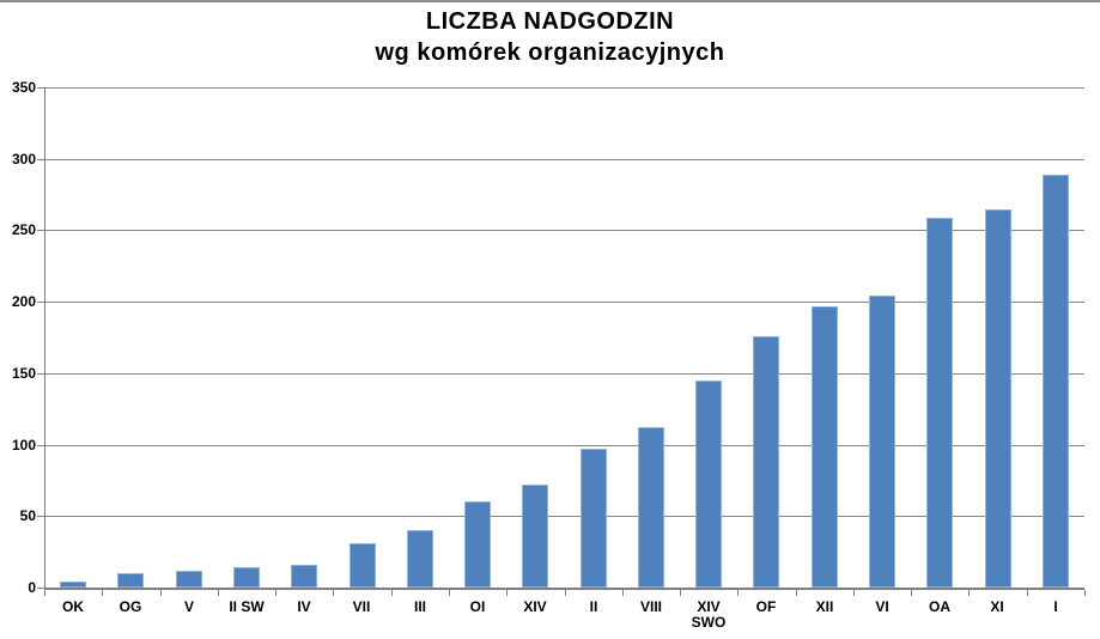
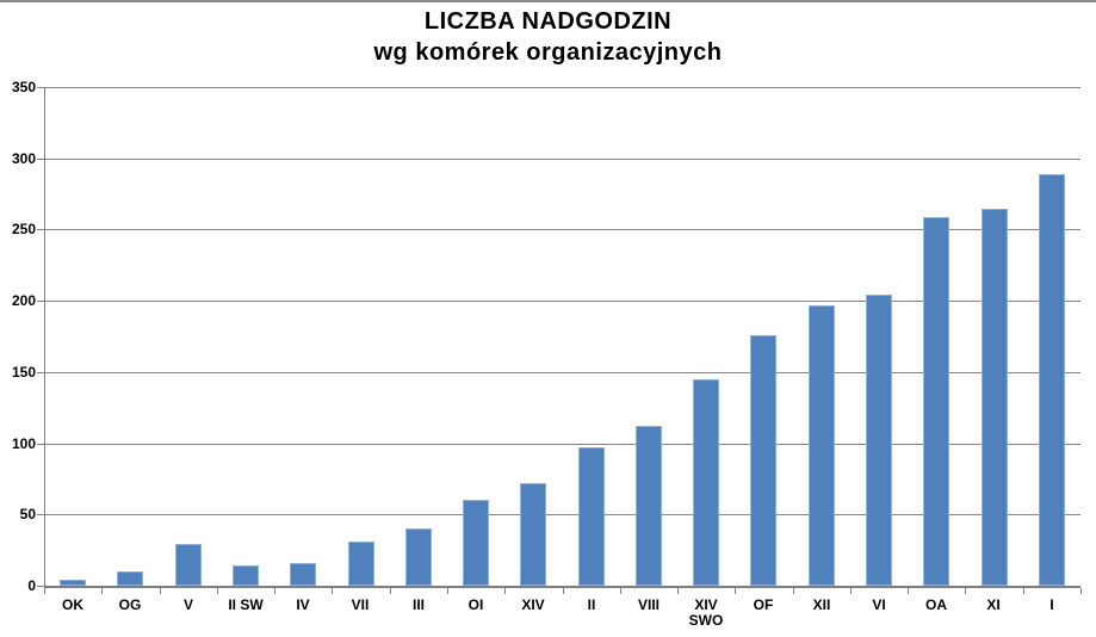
V: 12 -> 29
